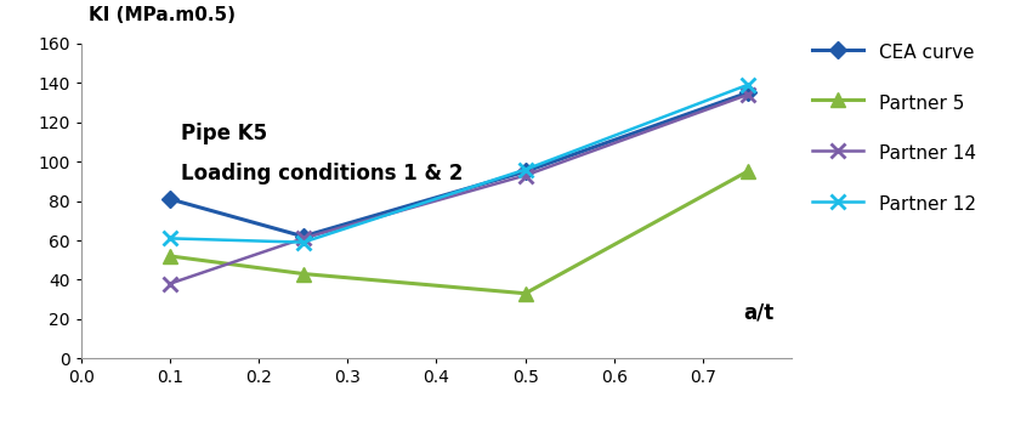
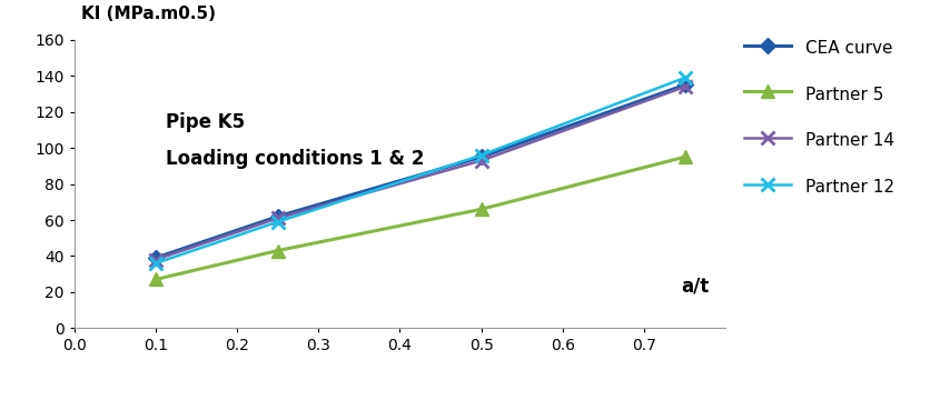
CEA curve/0.1: 81 -> 39
Partner 5/0.1: 52 -> 27
Partner 12/0.1: 61 -> 36
Partner 5/0.5: 33 -> 66
